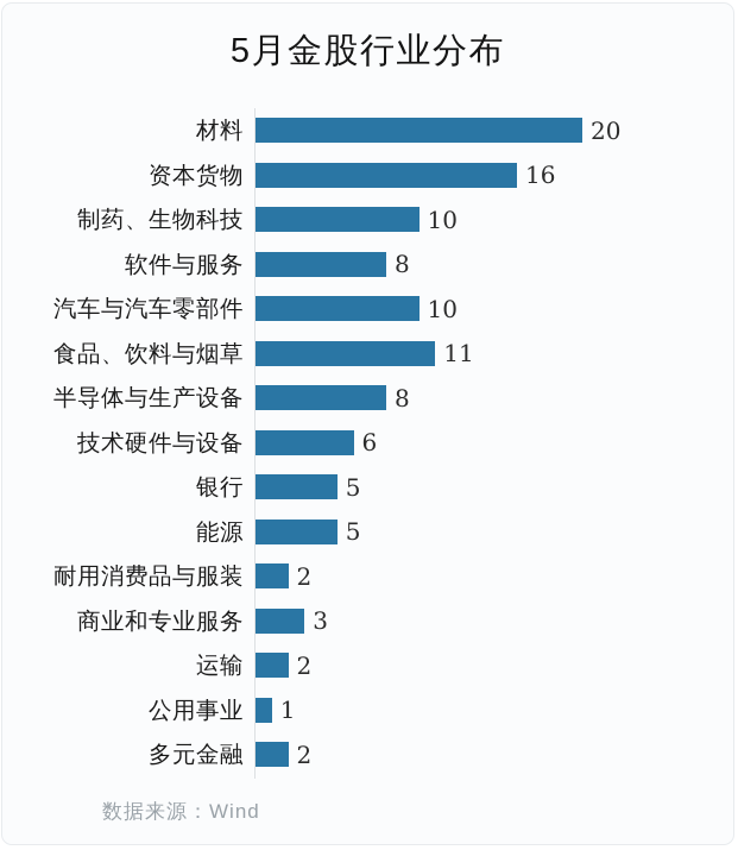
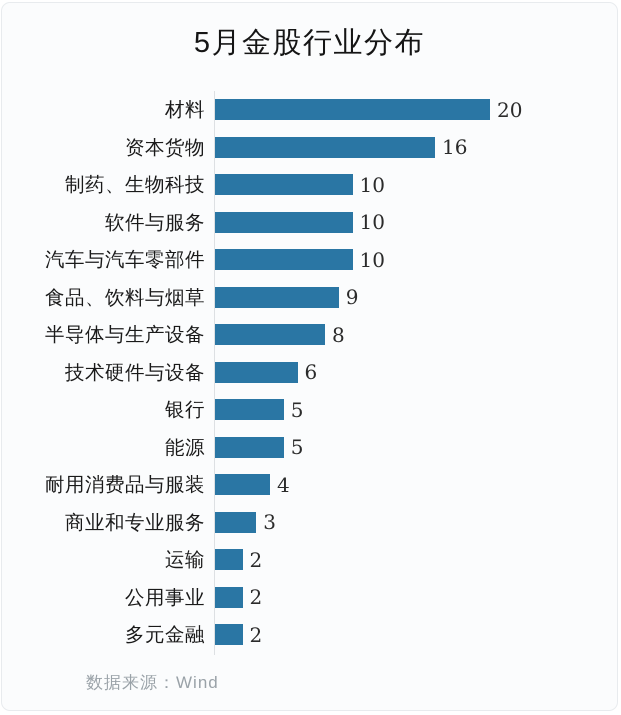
软件与服务: 8 -> 10
食品、饮料与烟草: 11 -> 9
耐用消费品与服装: 2 -> 4
公用事业: 1 -> 2
